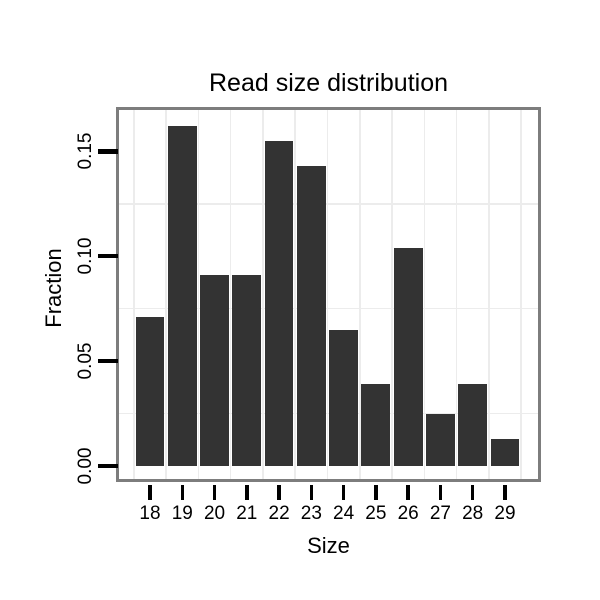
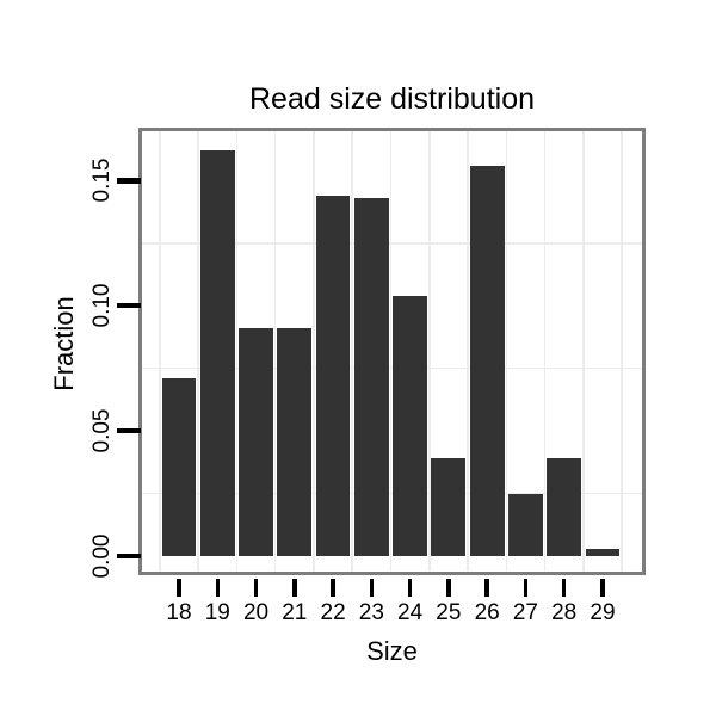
22: 0.155 -> 0.144
24: 0.065 -> 0.104
26: 0.104 -> 0.156
29: 0.013 -> 0.003
